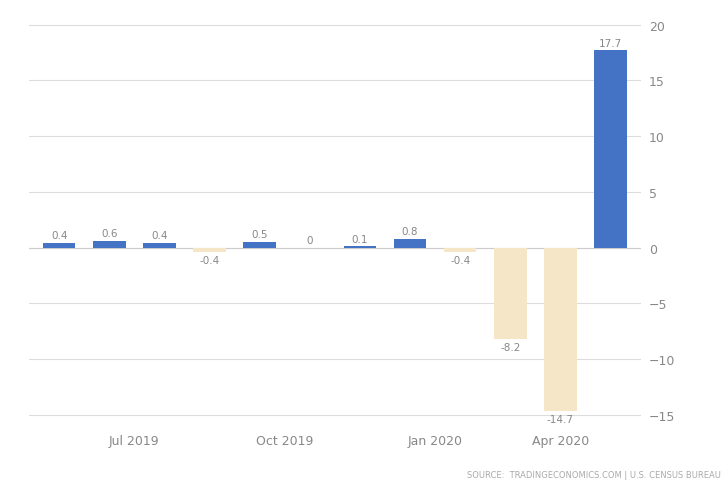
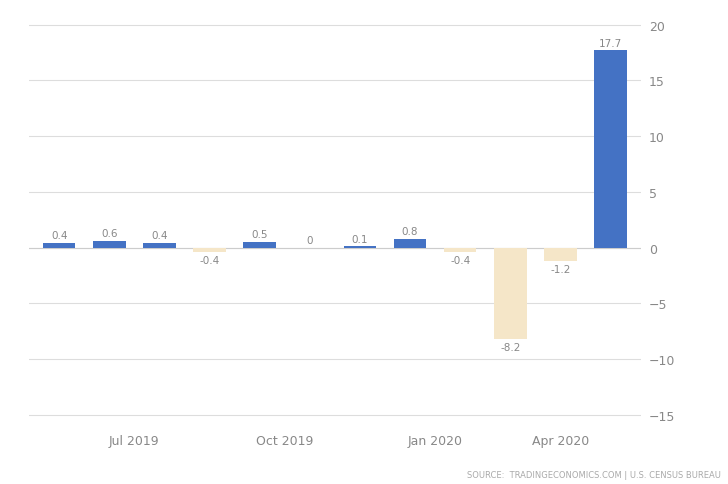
Apr 2020: -14.7 -> -1.2
